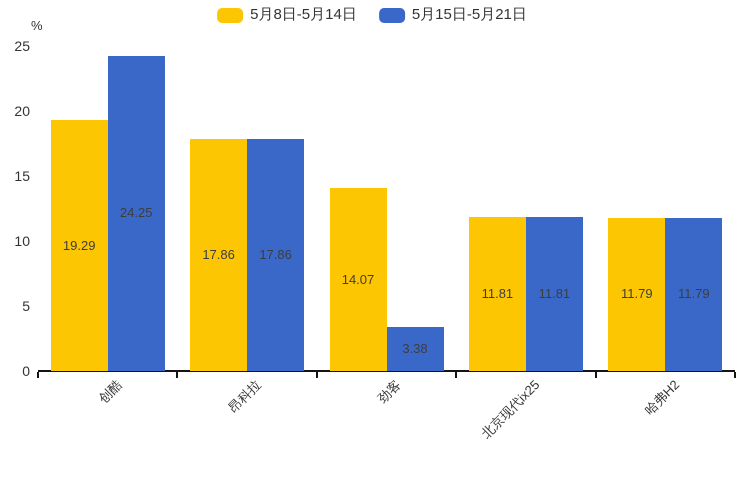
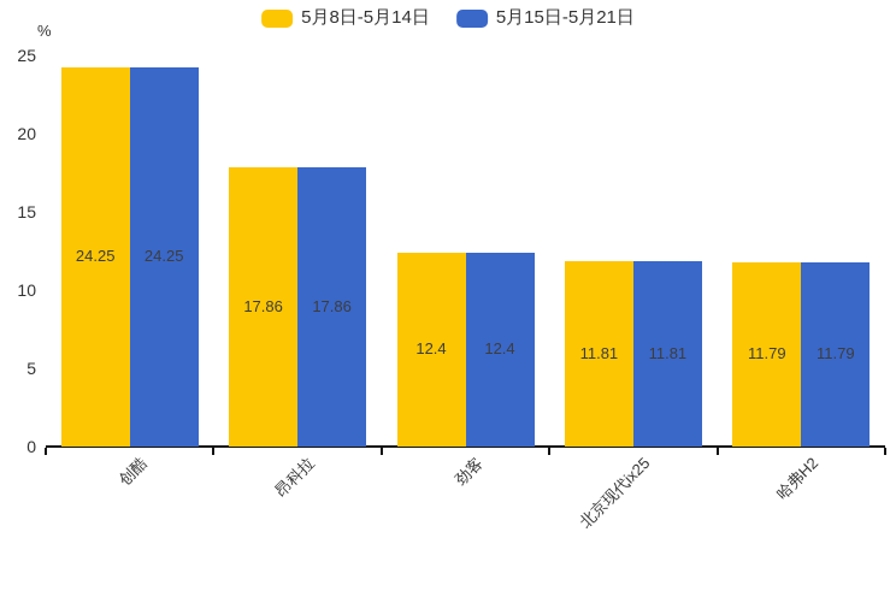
5月8日-5月14日/创酷: 19.29 -> 24.25
5月8日-5月14日/劲客: 14.07 -> 12.4
5月15日-5月21日/劲客: 3.38 -> 12.4
